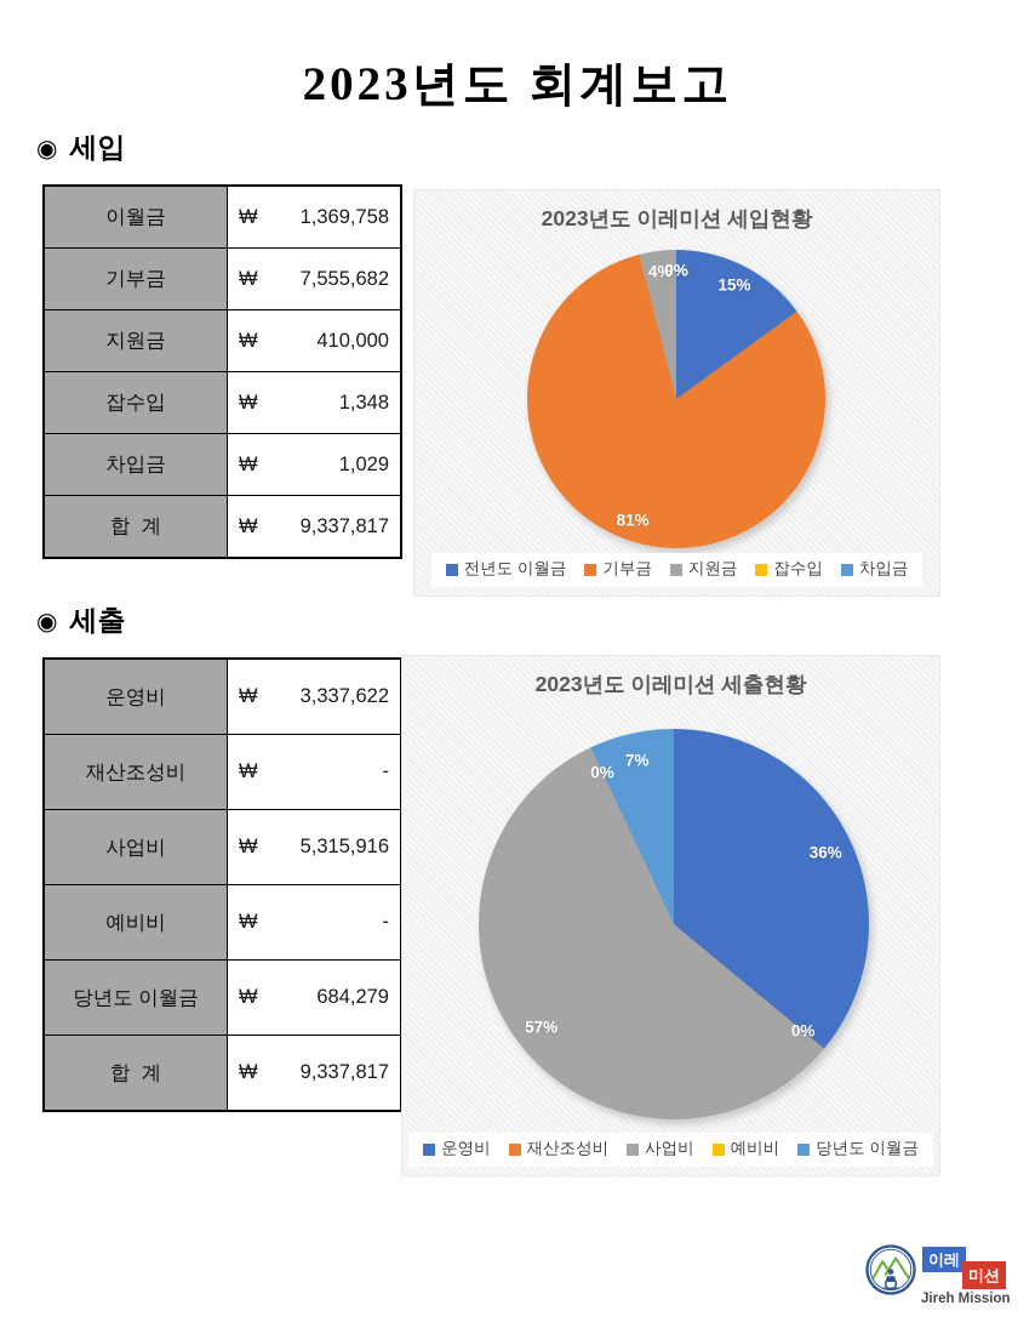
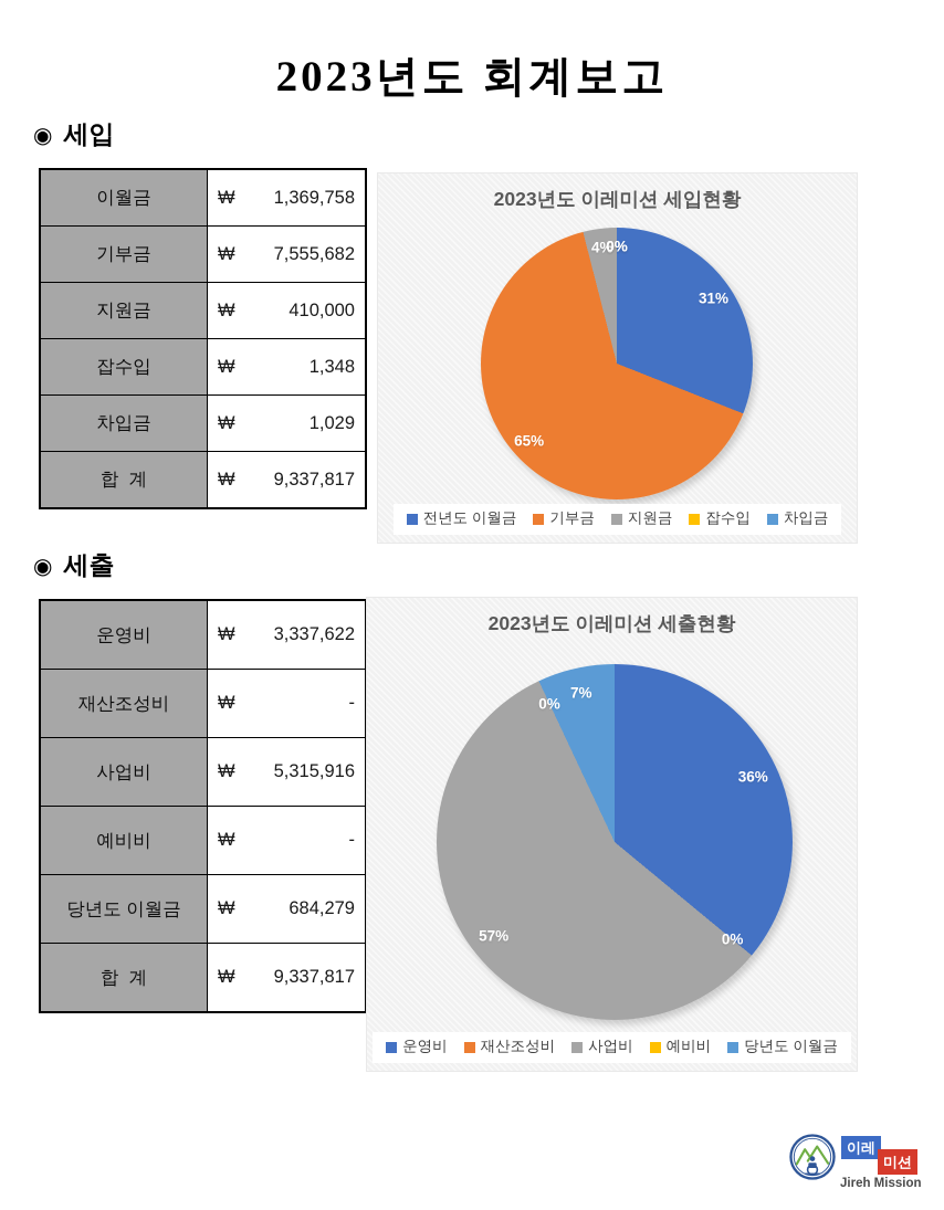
2023년도 이레미션 세입현황/전년도 이월금: 15% -> 31%
2023년도 이레미션 세입현황/기부금: 81% -> 65%
